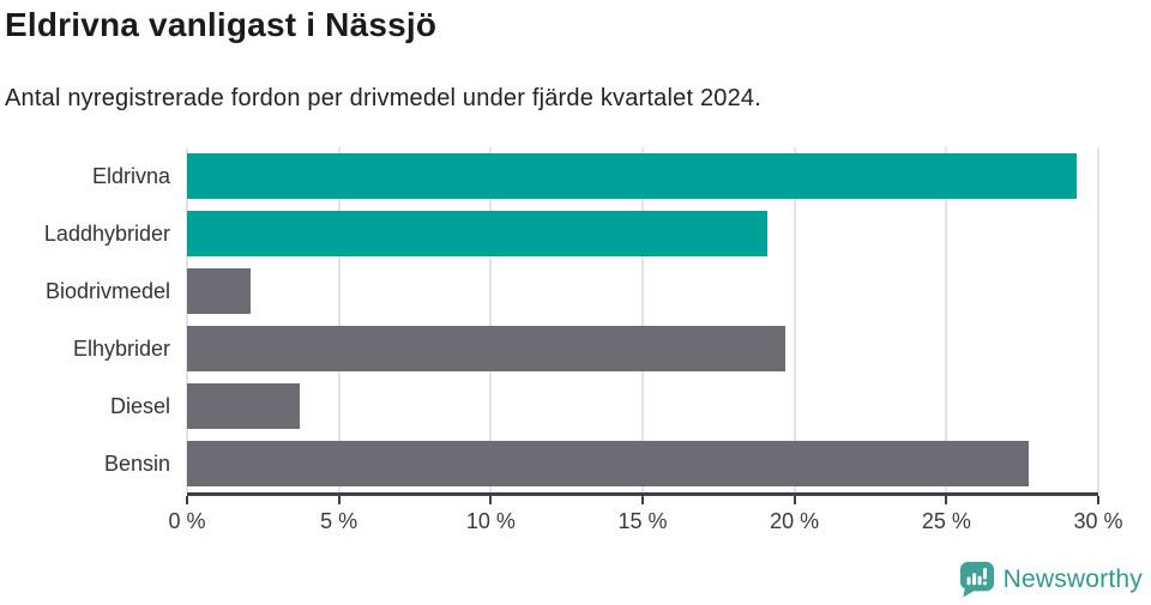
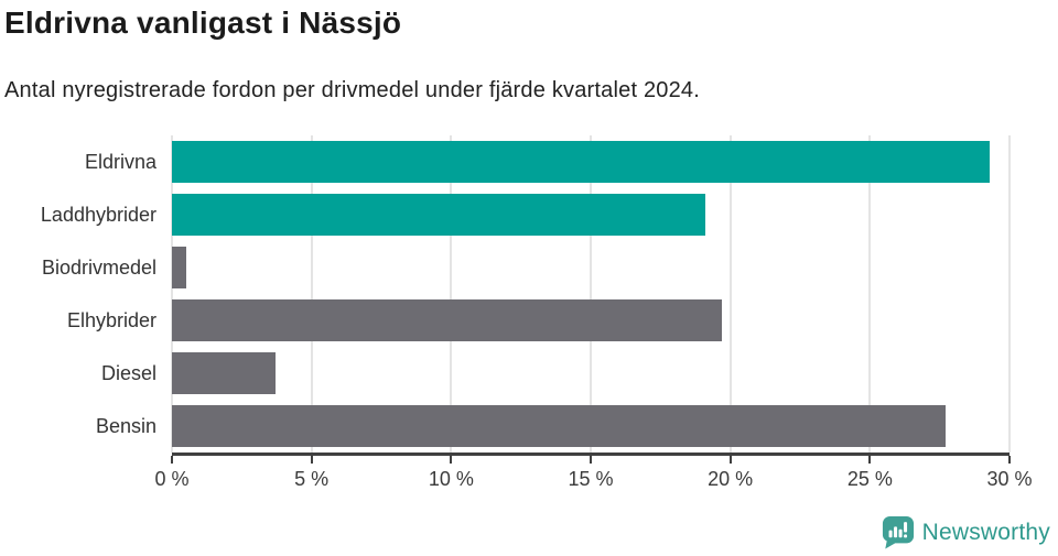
Biodrivmedel: 2.1% -> 0.5%
